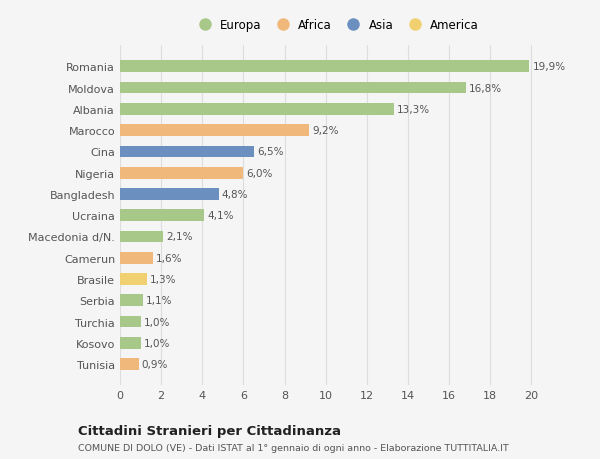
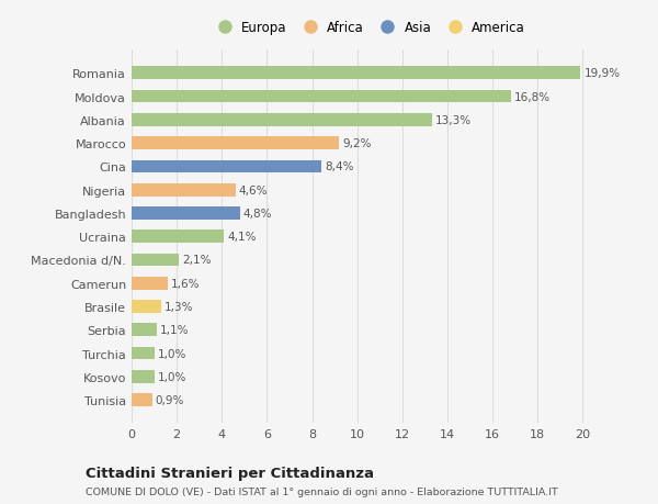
Cina: 6,5% -> 8,4%
Nigeria: 6,0% -> 4,6%
